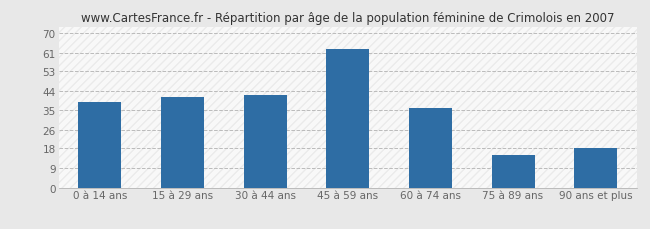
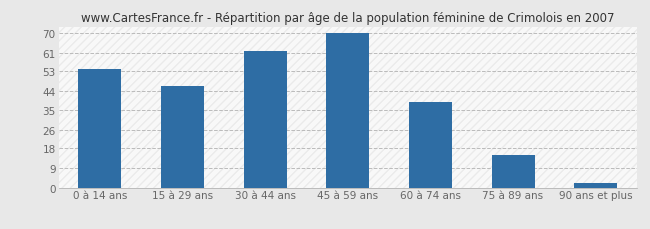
0 à 14 ans: 39 -> 54
15 à 29 ans: 41 -> 46
30 à 44 ans: 42 -> 62
45 à 59 ans: 63 -> 70
60 à 74 ans: 36 -> 39
90 ans et plus: 18 -> 2
